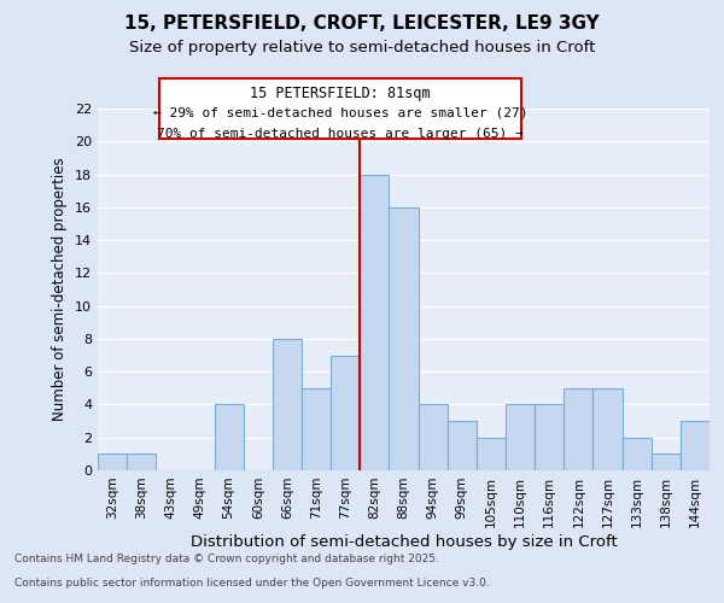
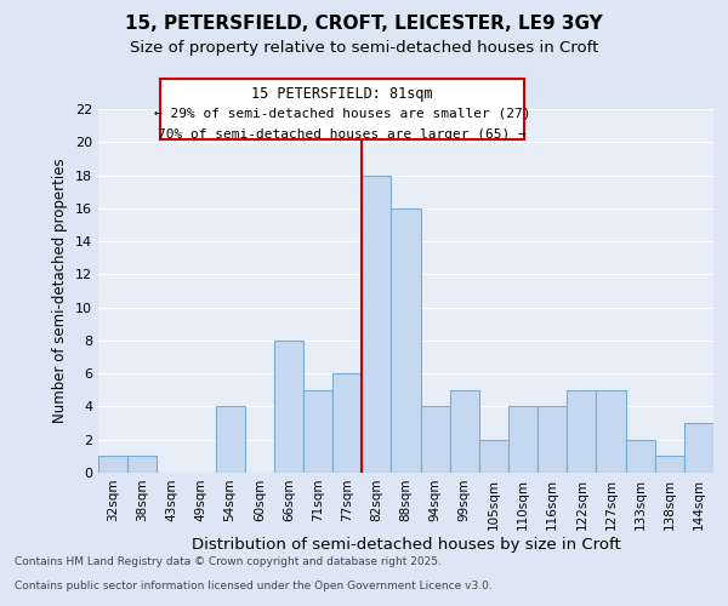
77sqm: 7 -> 6
99sqm: 3 -> 5
